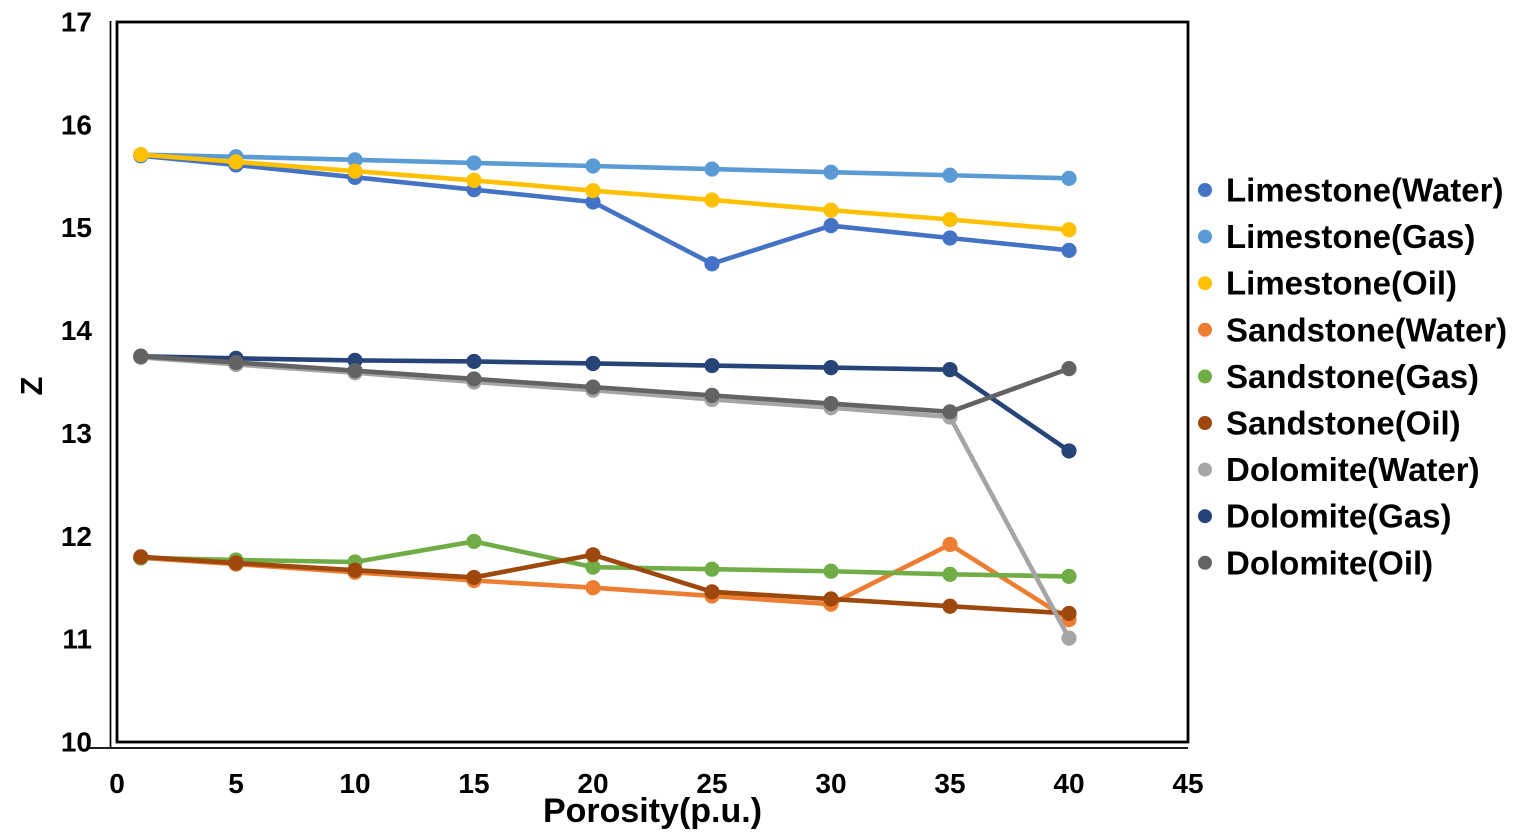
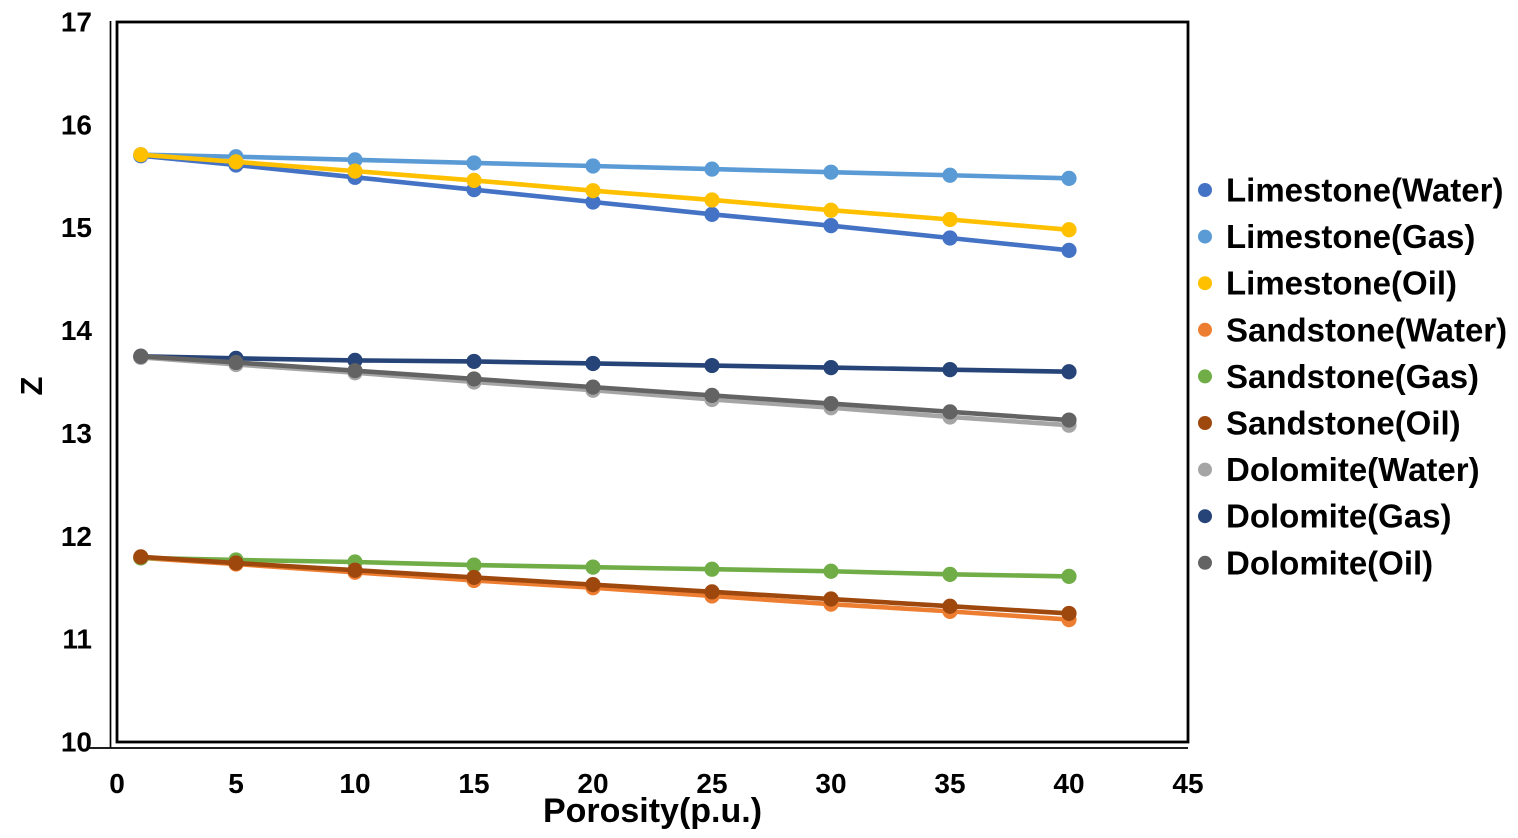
Sandstone(Gas)/15: 11.95 -> 11.72
Sandstone(Oil)/20: 11.82 -> 11.53
Limestone(Water)/25: 14.65 -> 15.13
Sandstone(Water)/35: 11.92 -> 11.27
Dolomite(Water)/40: 11.01 -> 13.08
Dolomite(Gas)/40: 12.83 -> 13.60
Dolomite(Oil)/40: 13.63 -> 13.13
